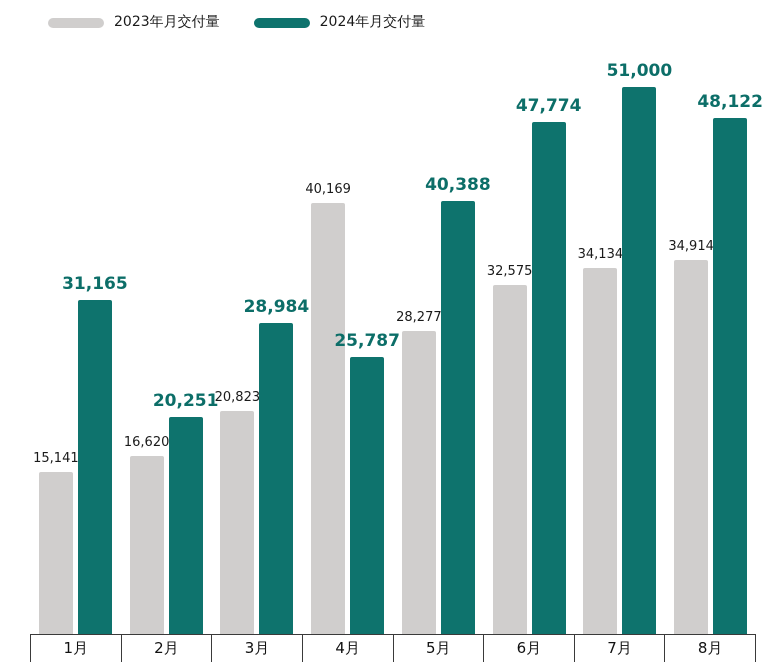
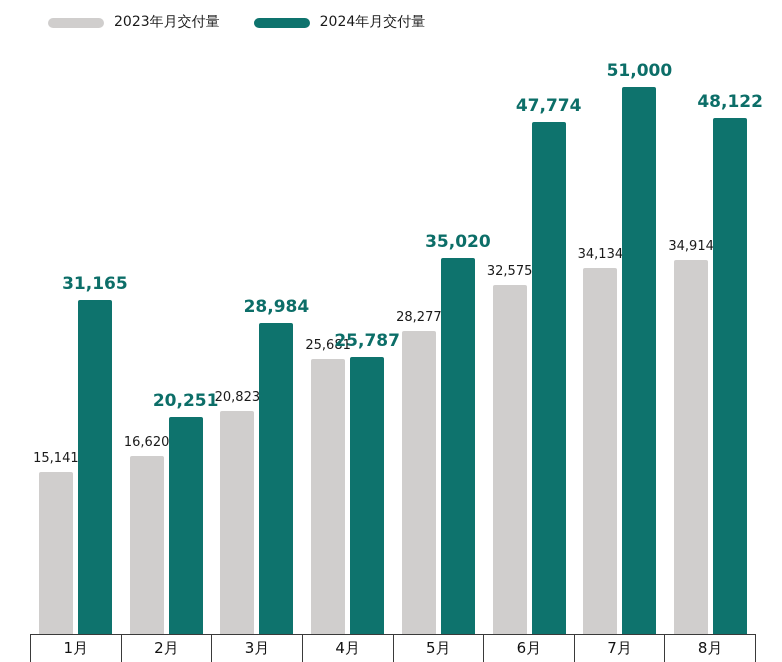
2023年月交付量/4月: 40,169 -> 25,681
2024年月交付量/5月: 40,388 -> 35,020
